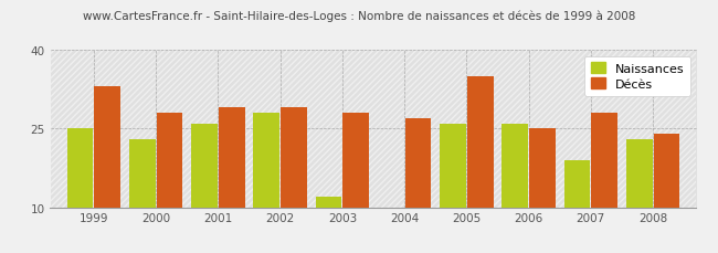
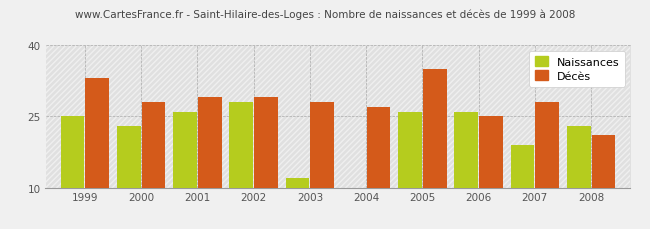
Décès/2008: 24 -> 21
